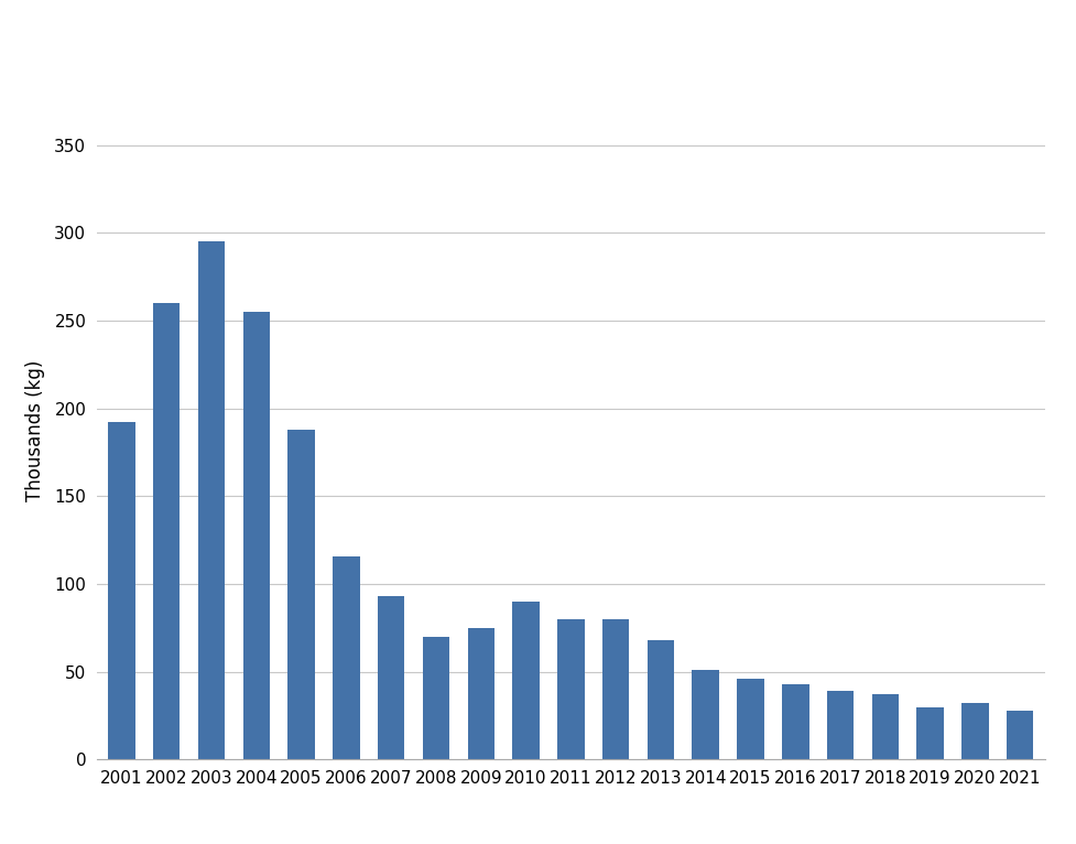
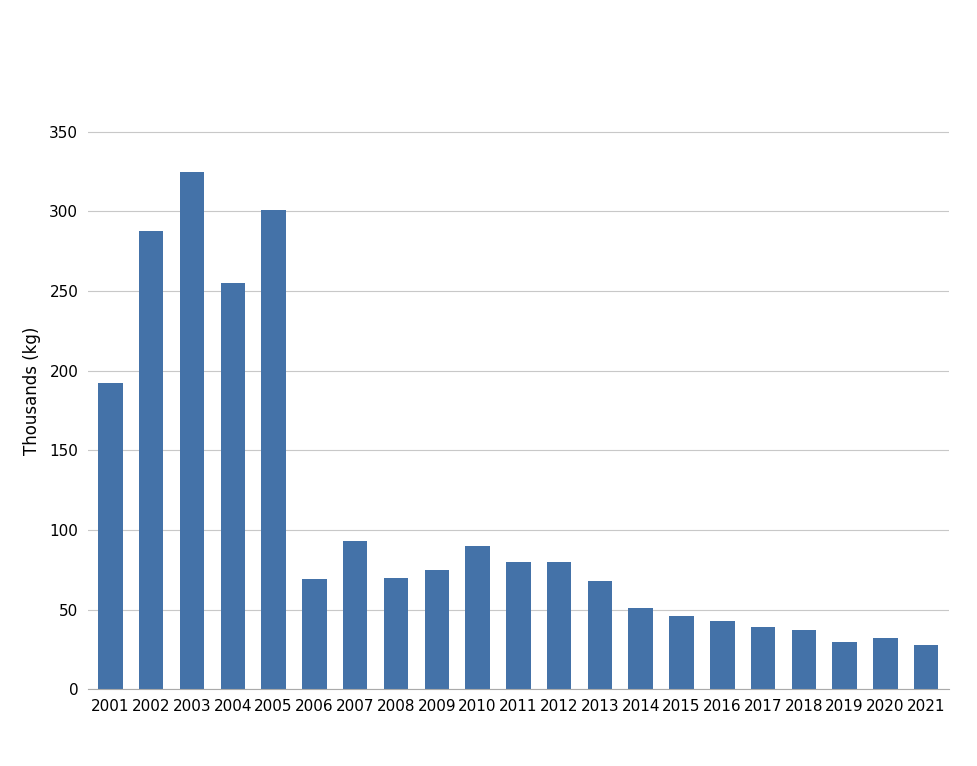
2002: 260 -> 288
2003: 295 -> 325
2005: 188 -> 301
2006: 116 -> 69
